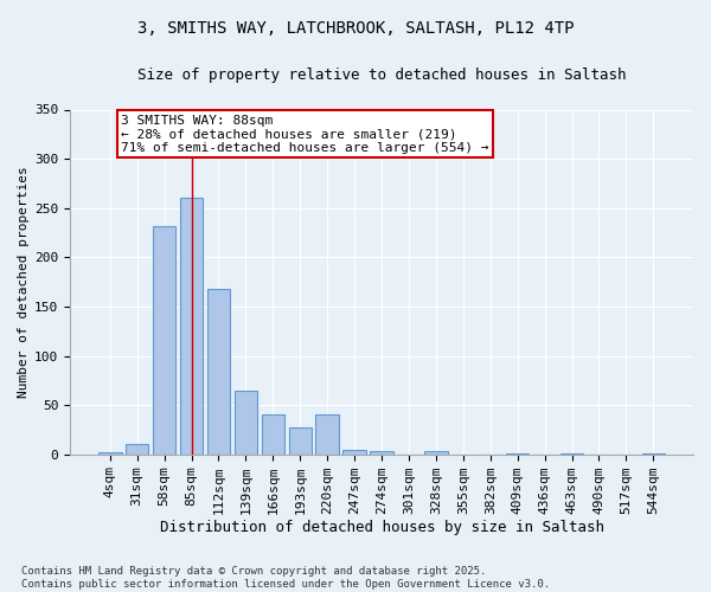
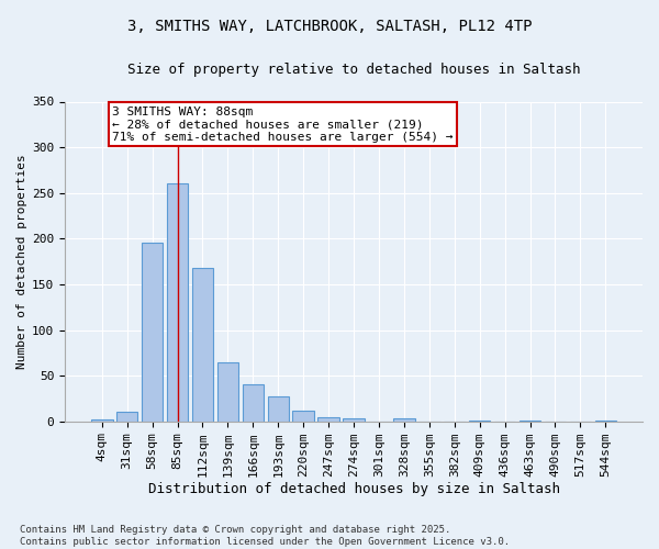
58sqm: 232 -> 195
220sqm: 40 -> 12
